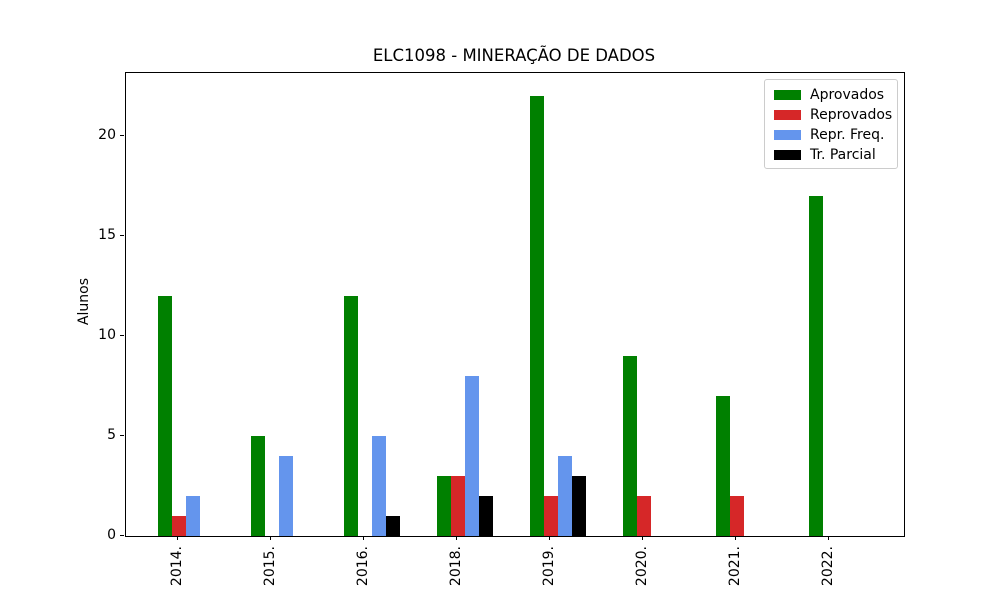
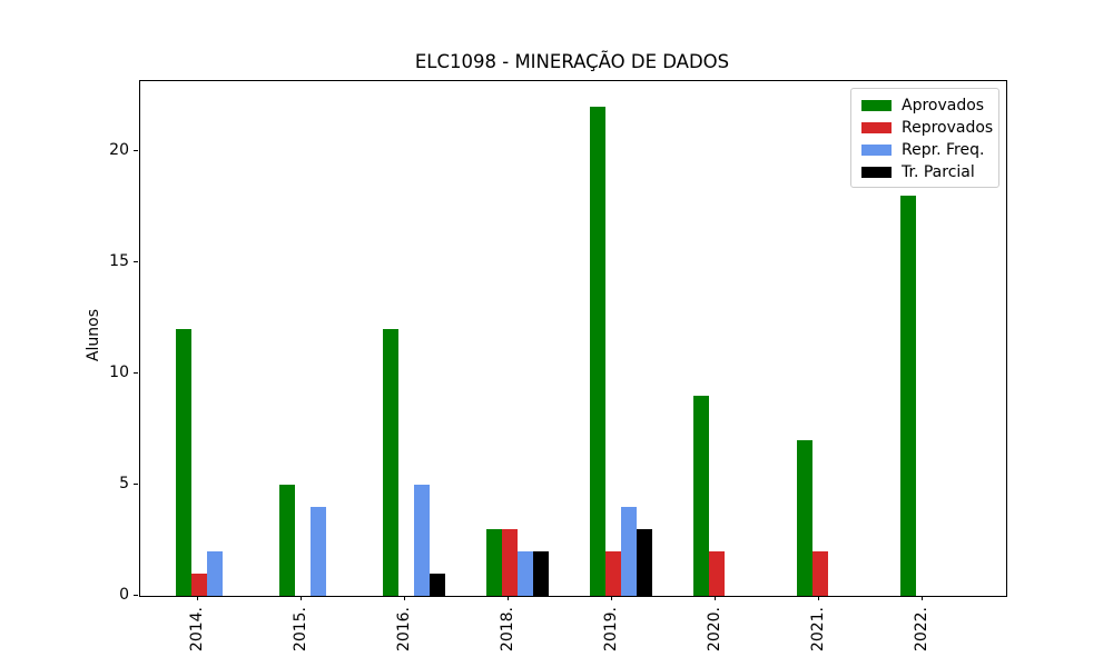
Repr. Freq./2018.: 8 -> 2
Aprovados/2022.: 17 -> 18
